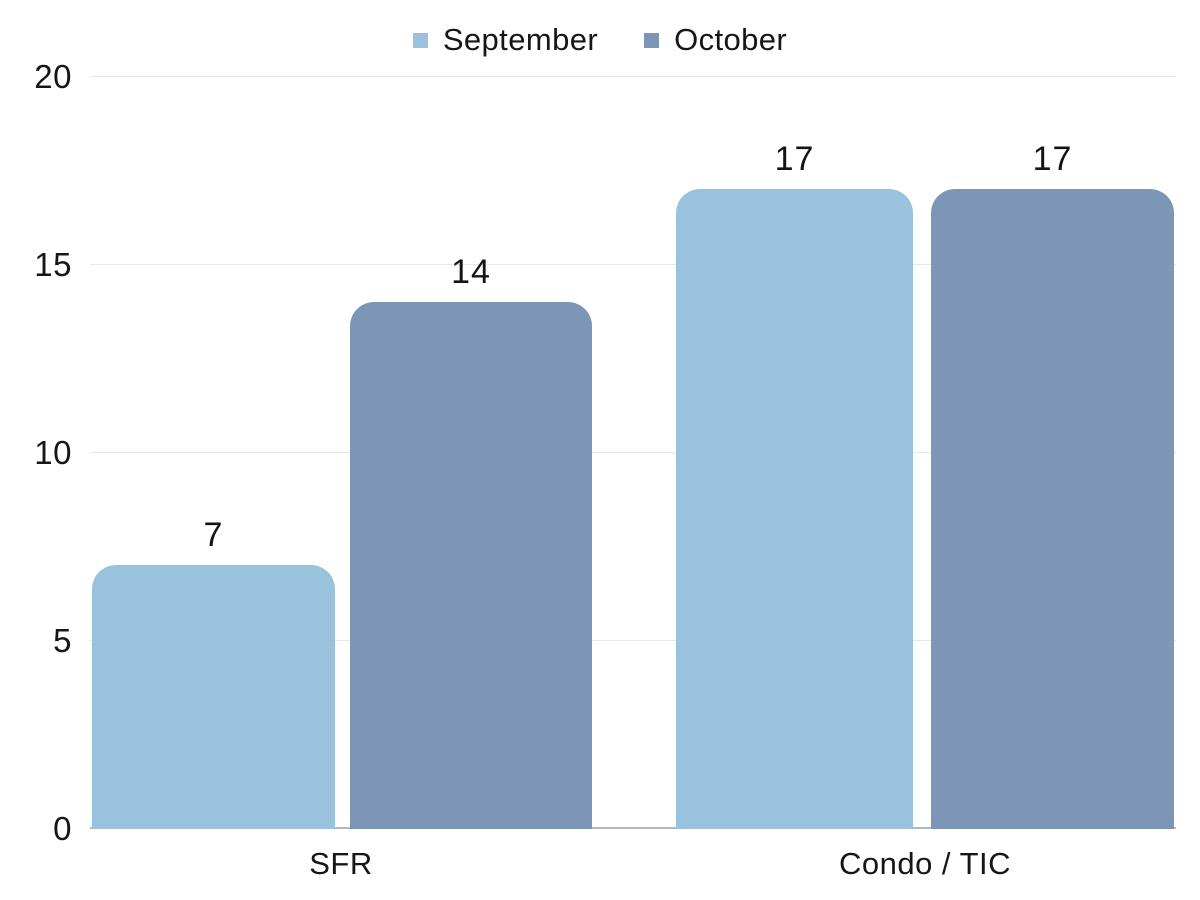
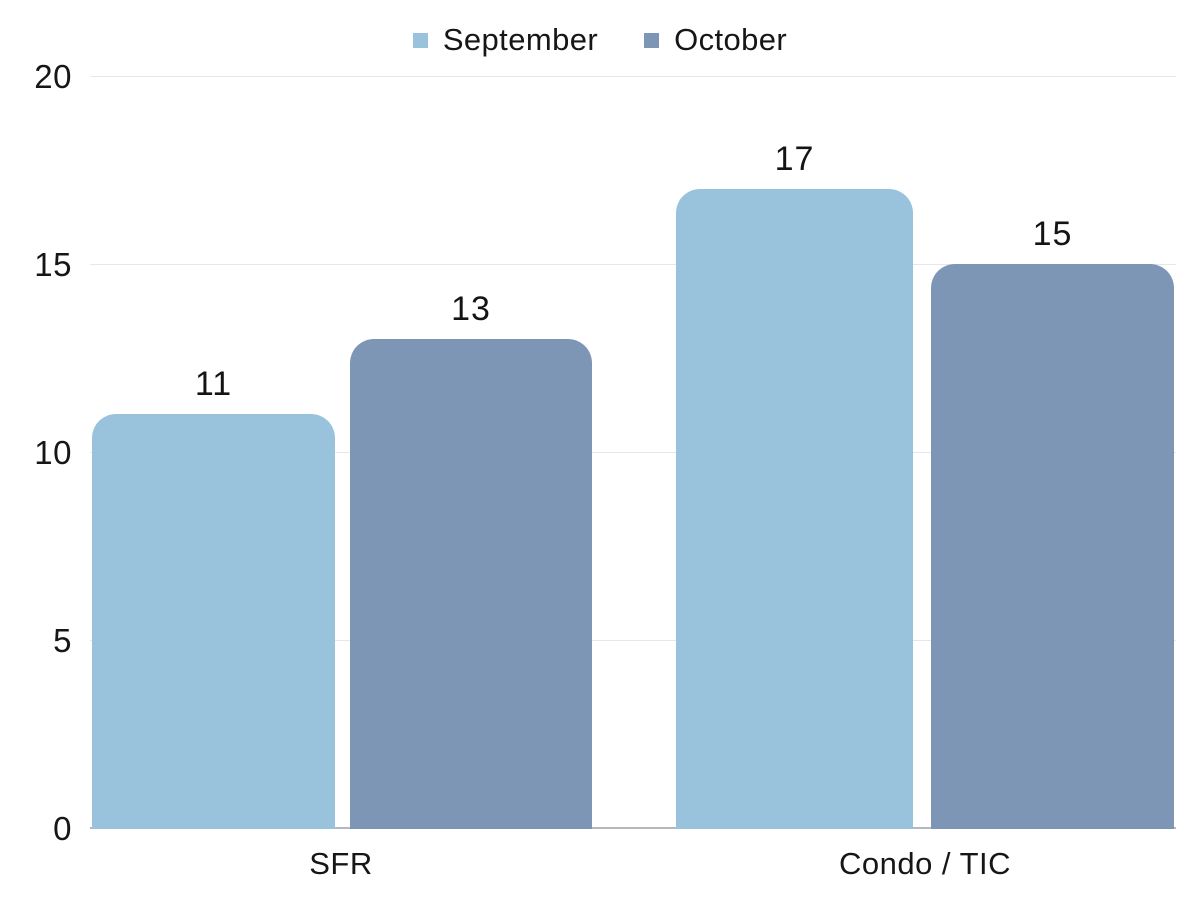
September/SFR: 7 -> 11
October/SFR: 14 -> 13
October/Condo / TIC: 17 -> 15
